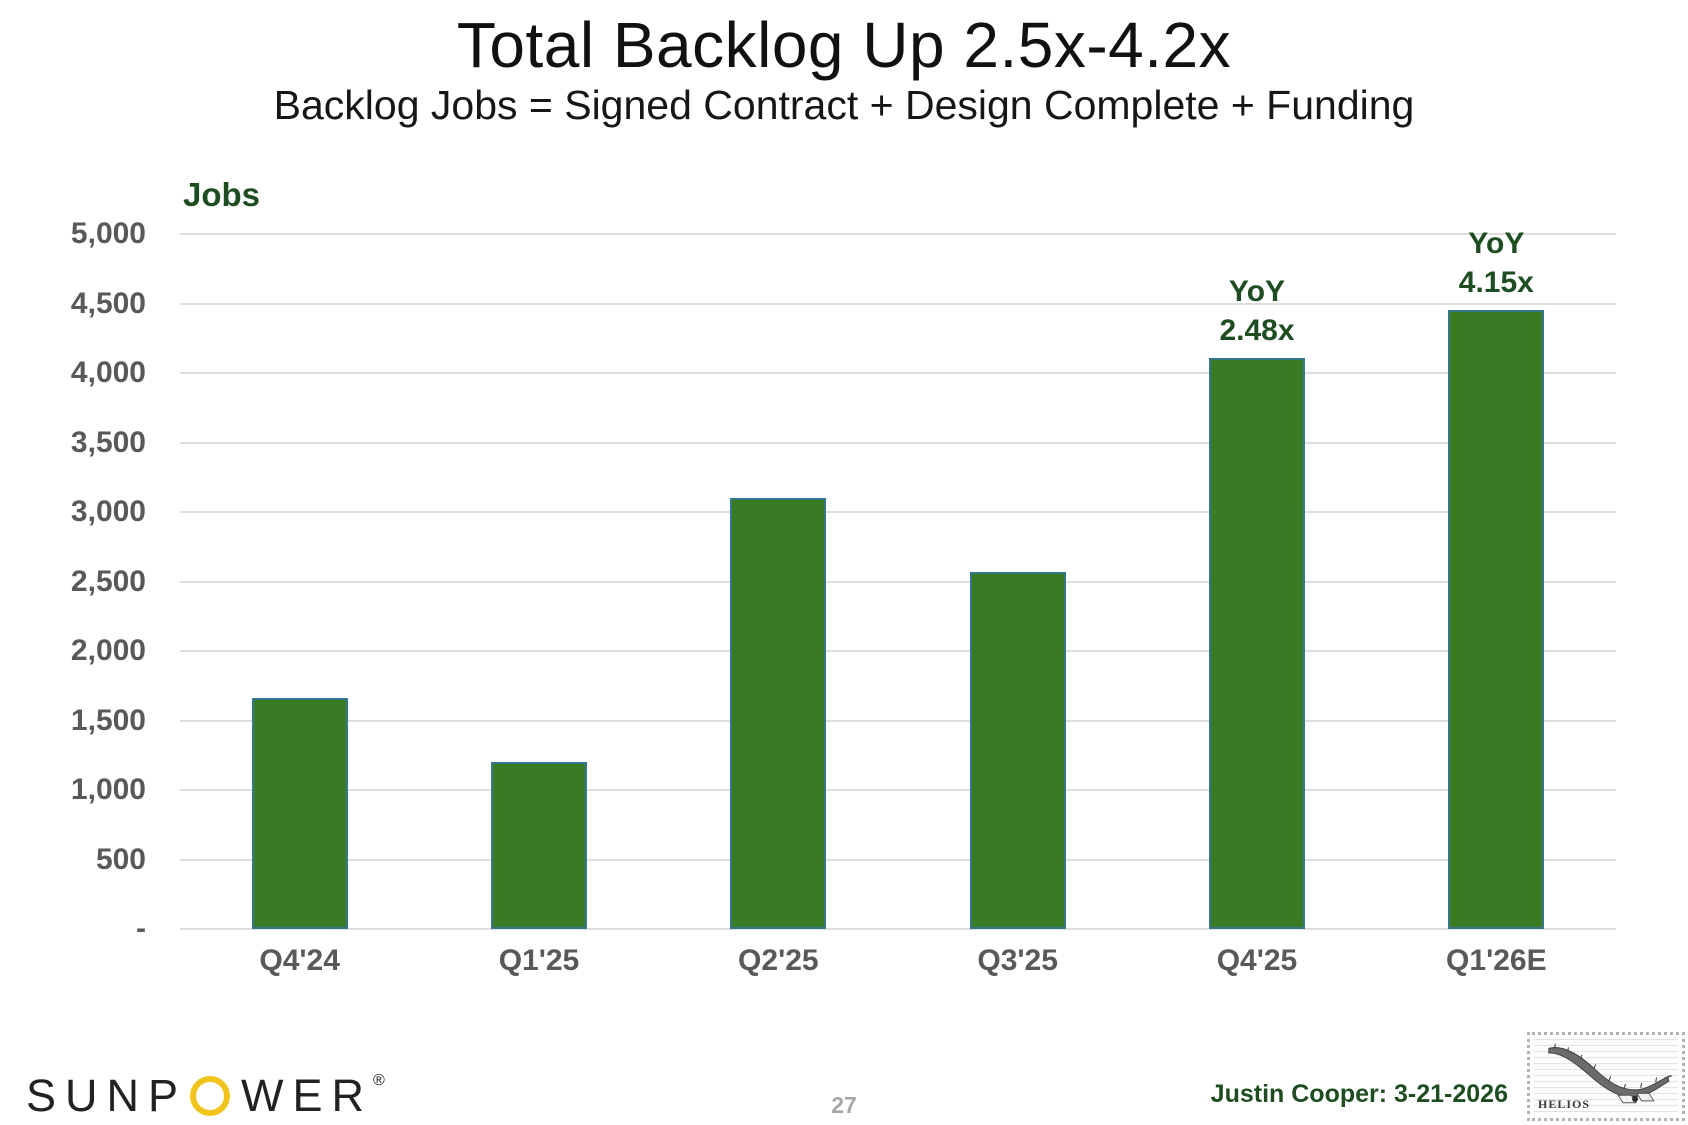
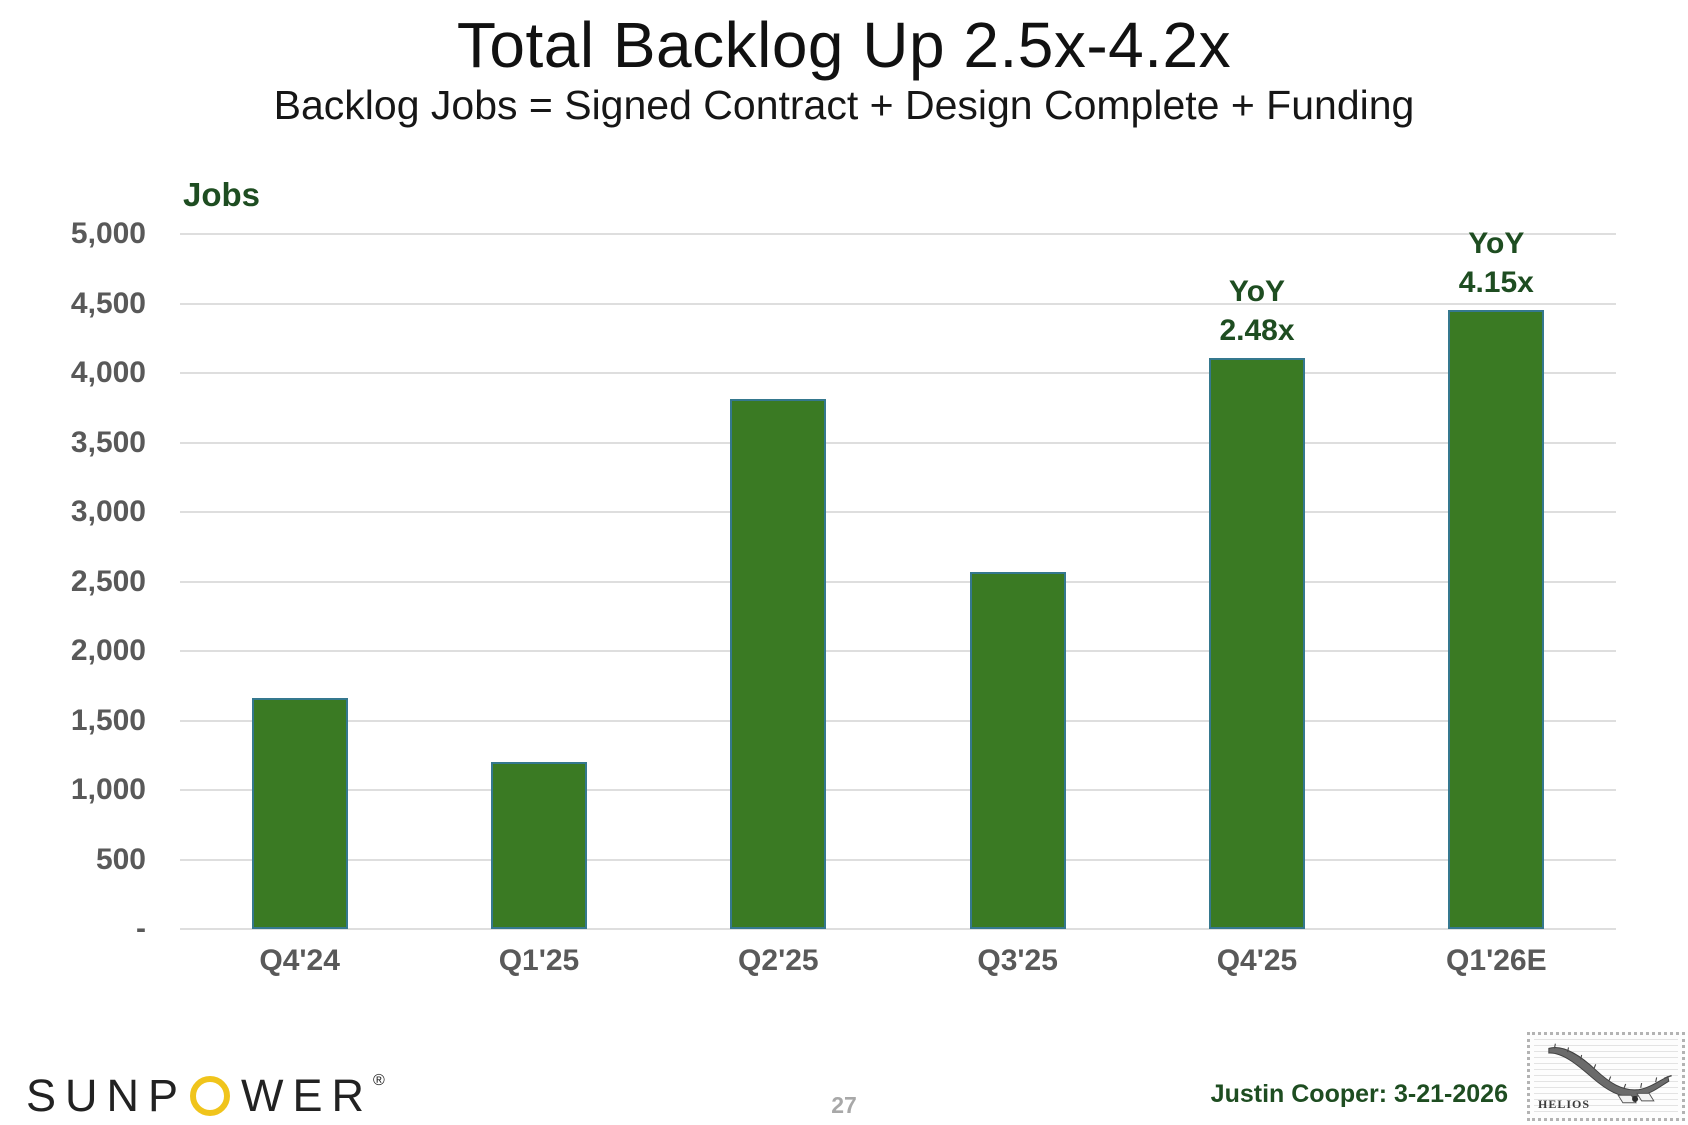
Q2'25: 3100 -> 3810
